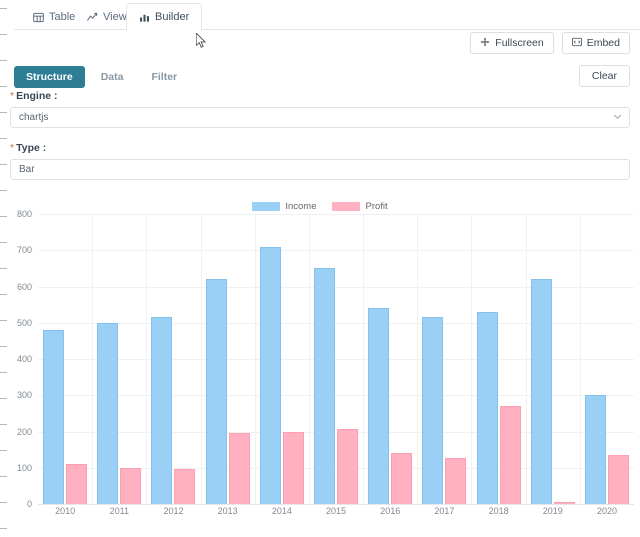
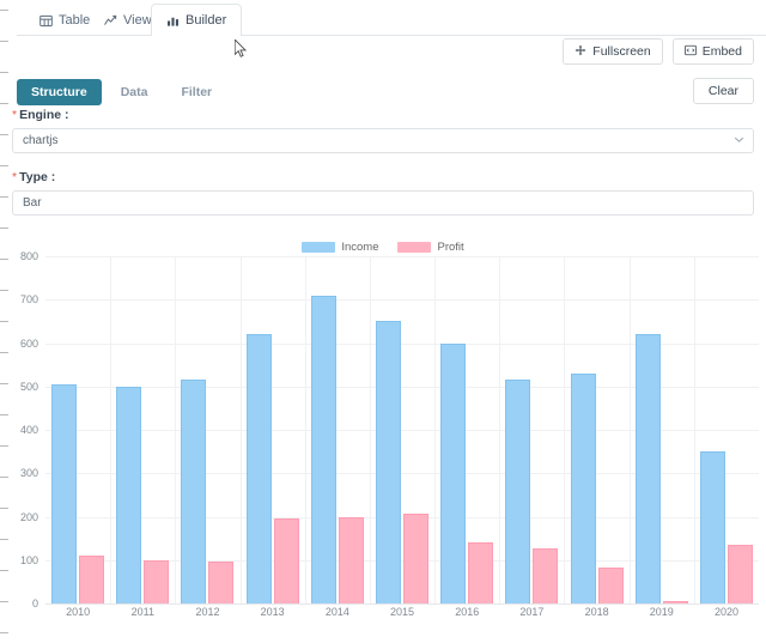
Income/2010: 480 -> 500
Income/2016: 540 -> 600
Profit/2018: 270 -> 80
Income/2020: 300 -> 350
